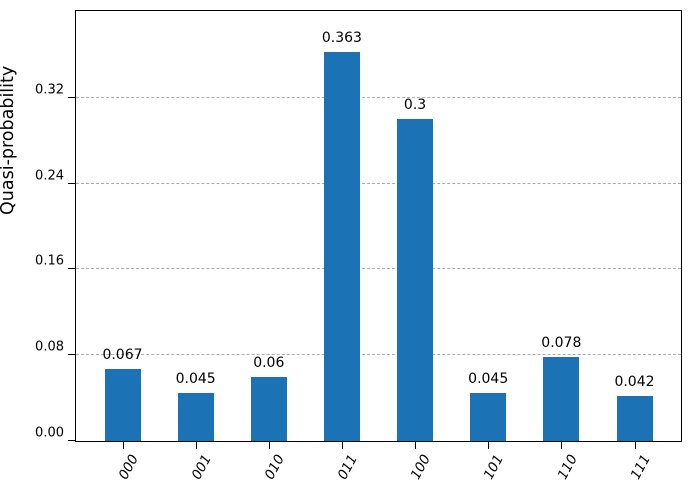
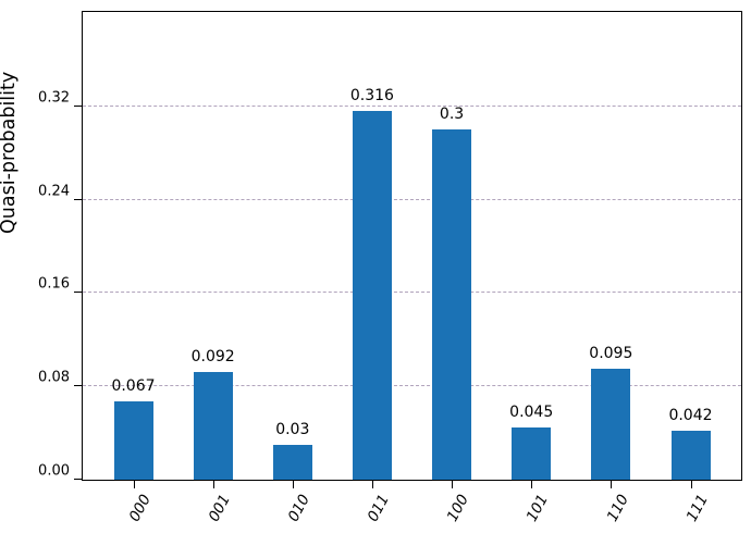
001: 0.045 -> 0.092
010: 0.06 -> 0.03
011: 0.363 -> 0.316
110: 0.078 -> 0.095
